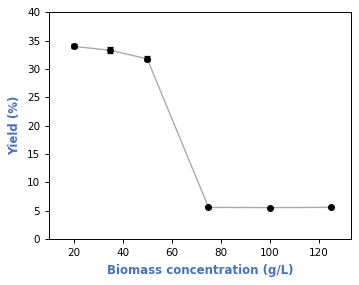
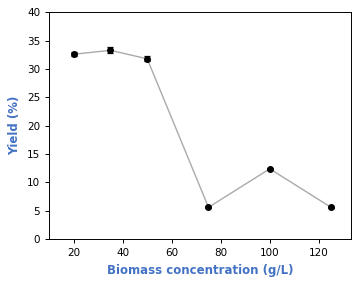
20: 34.0 -> 32.6
100: 5.5 -> 12.4
